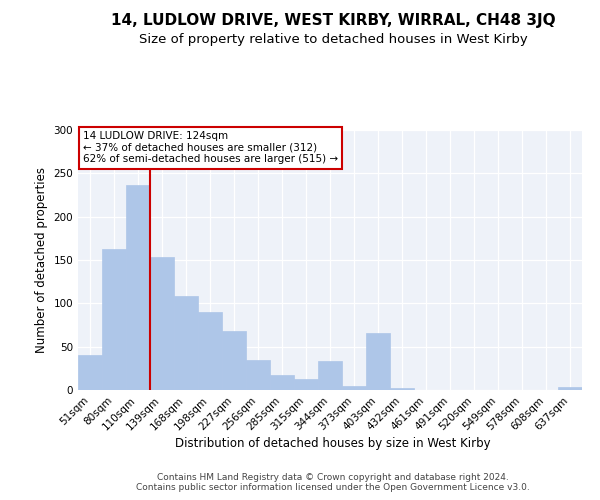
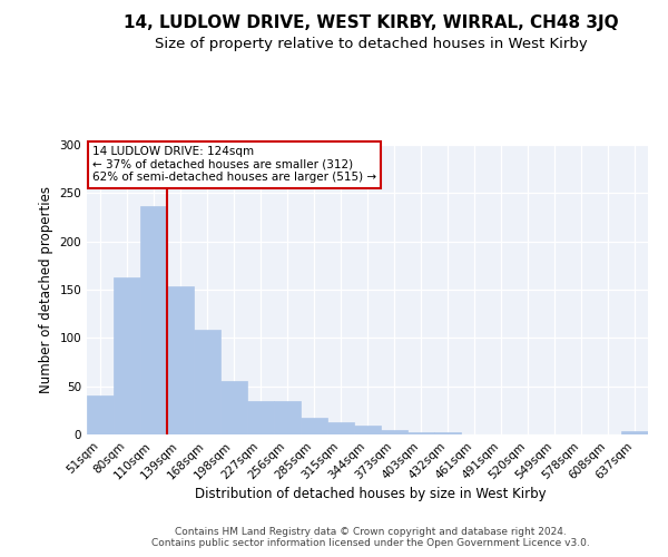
198sqm: 90 -> 55
227sqm: 68 -> 35
344sqm: 34 -> 9
403sqm: 66 -> 2
